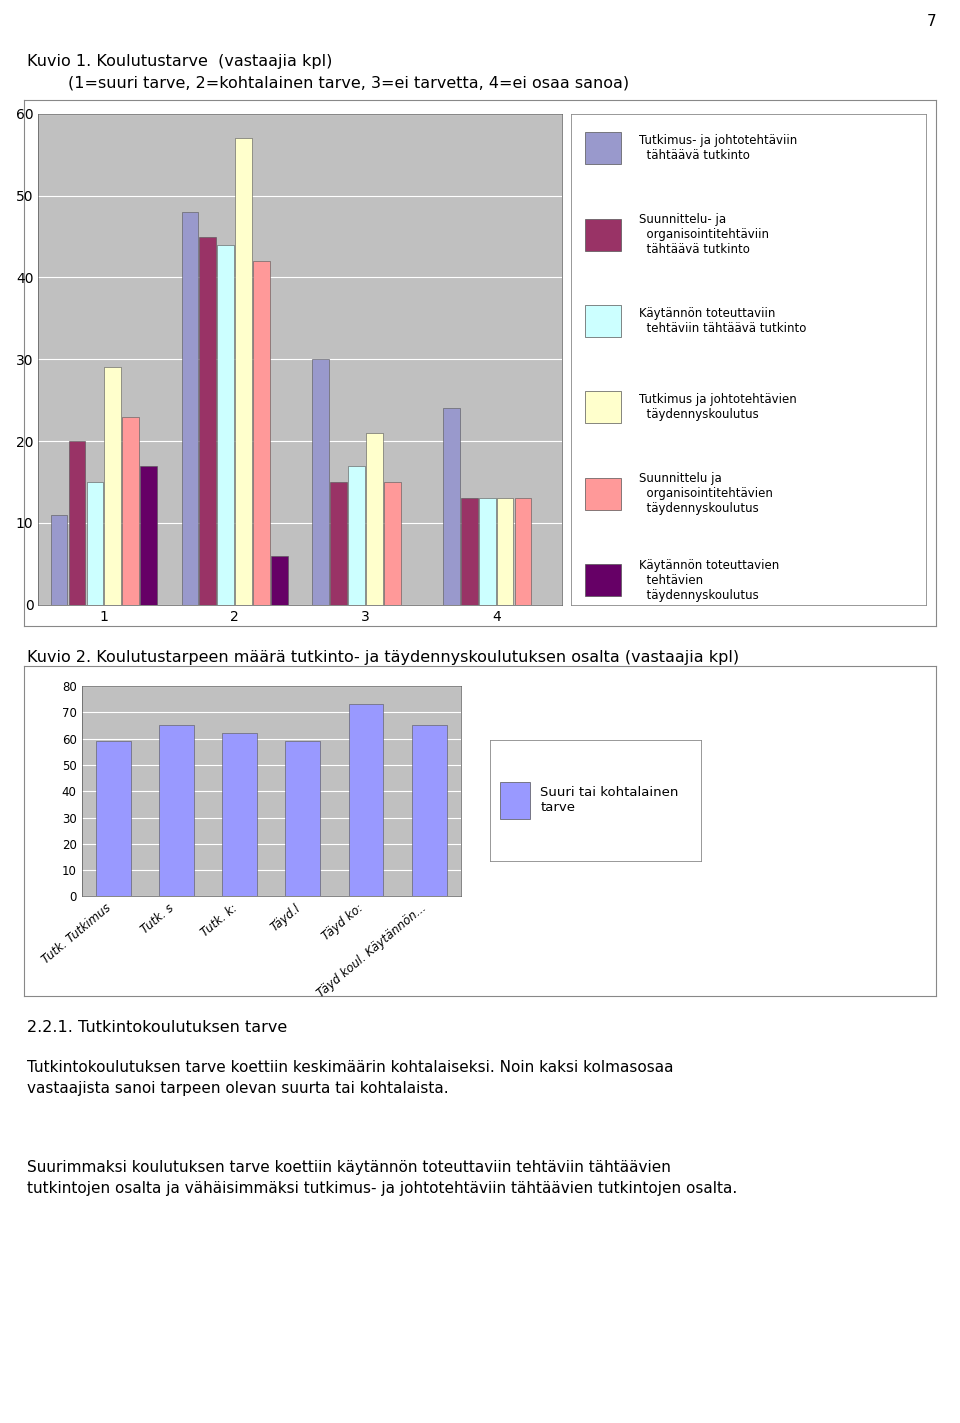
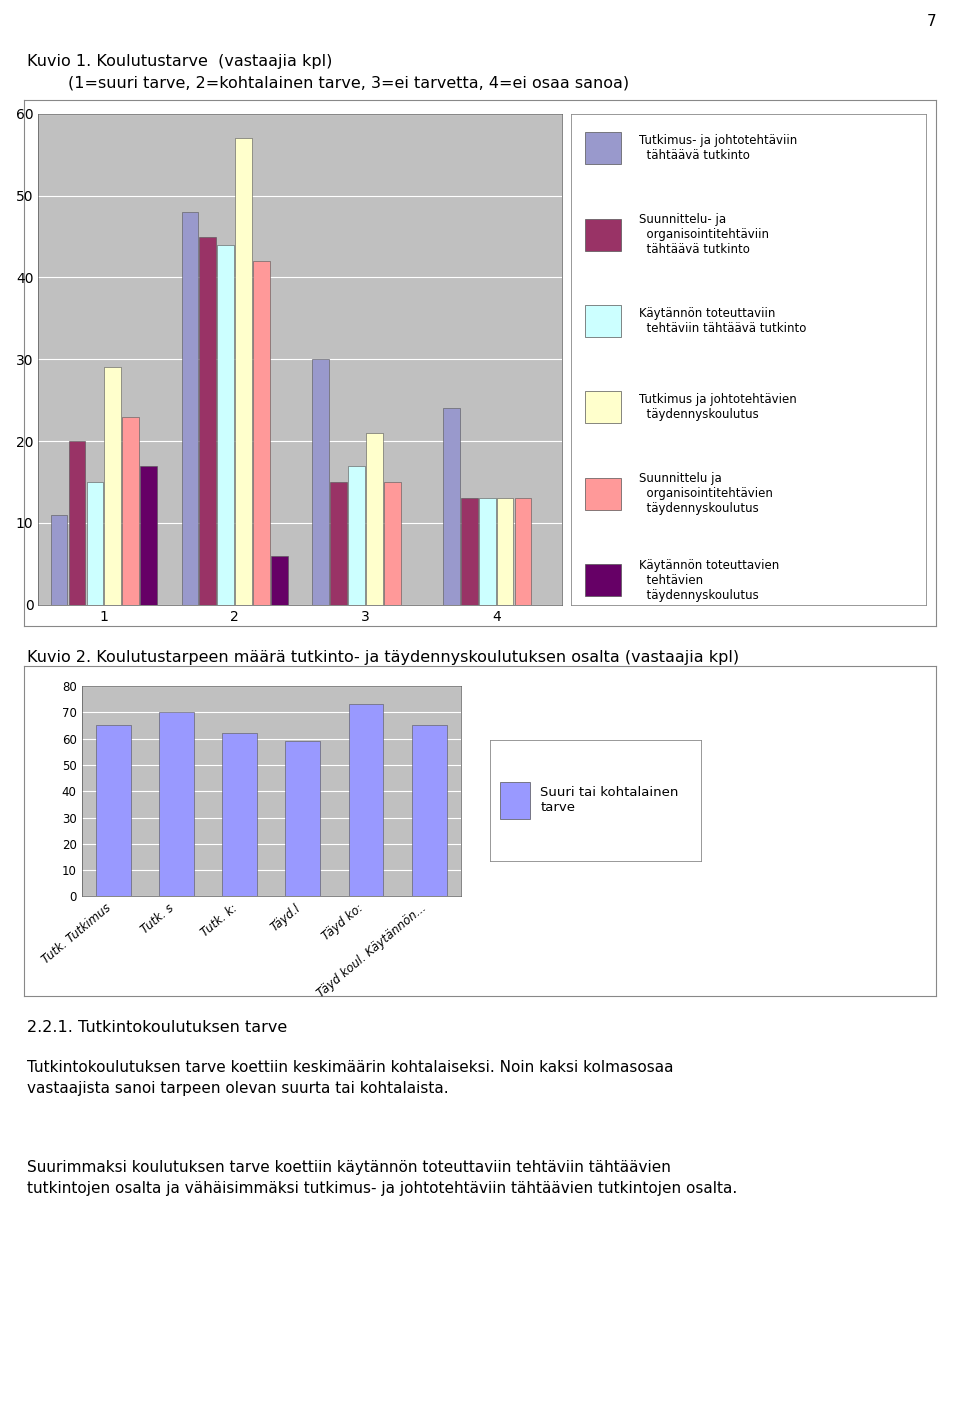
Tutk. Tutkimus: 59 -> 65
Tutk. s: 65 -> 70
